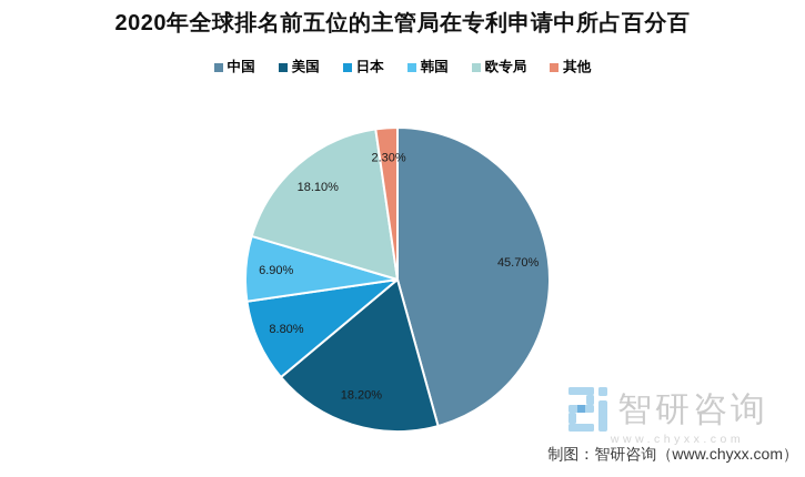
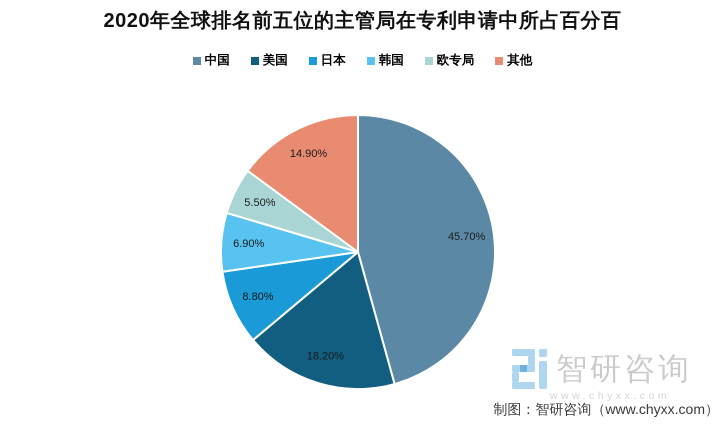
欧专局: 18.10% -> 5.50%
其他: 2.30% -> 14.90%
